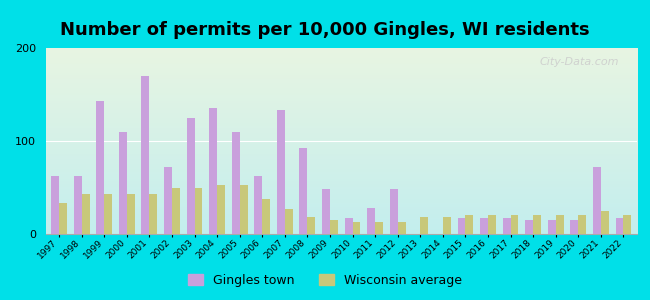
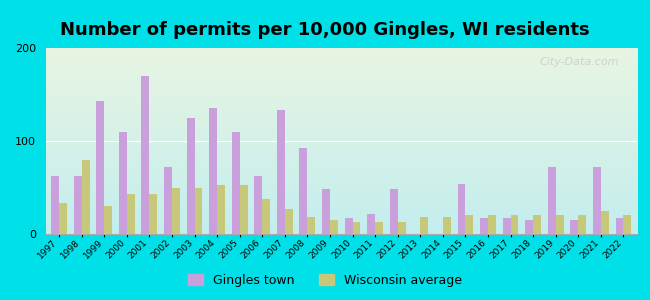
Wisconsin average/1998: 43 -> 80
Wisconsin average/1999: 43 -> 30
Gingles town/2011: 28 -> 22
Gingles town/2015: 17 -> 54
Gingles town/2019: 15 -> 72
